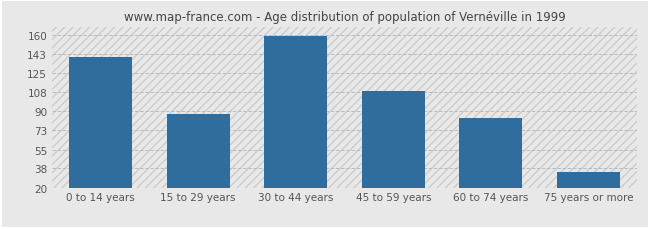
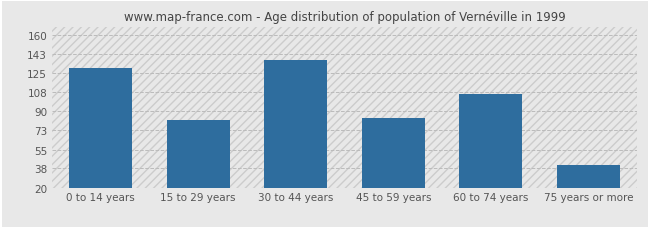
0 to 14 years: 140 -> 130
15 to 29 years: 88 -> 82
30 to 44 years: 159 -> 137
45 to 59 years: 109 -> 84
60 to 74 years: 84 -> 106
75 years or more: 34 -> 41
